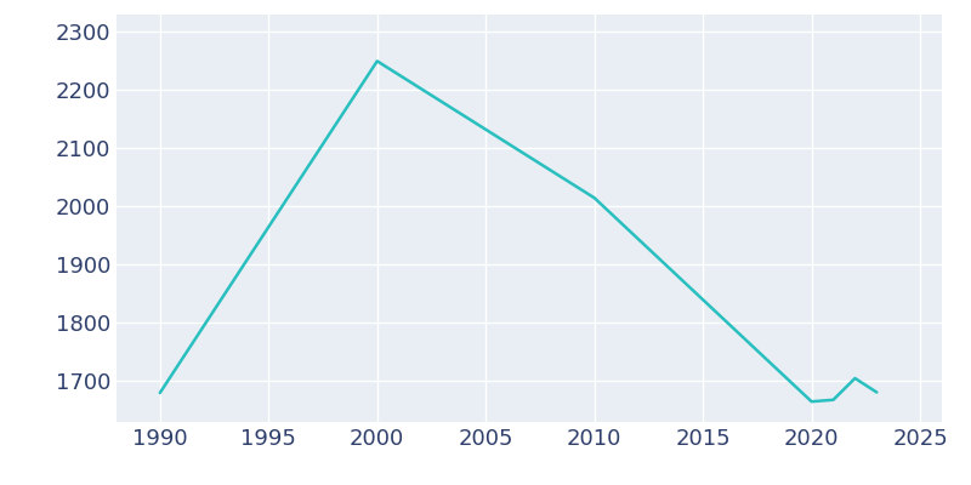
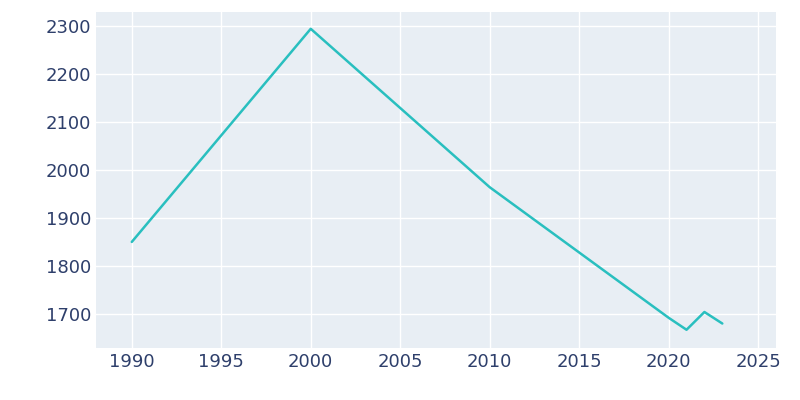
1990: 1680 -> 1851
2000: 2250 -> 2295
2010: 2015 -> 1965
2020: 1665 -> 1693
